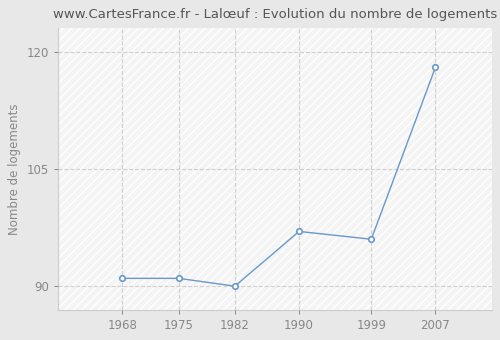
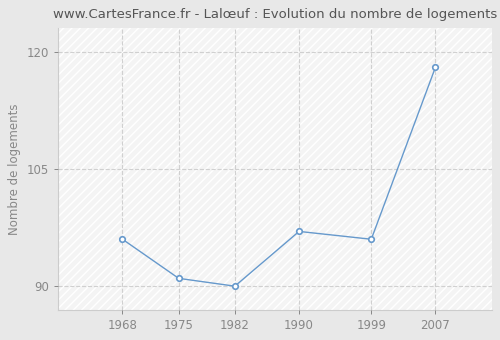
1968: 91 -> 96
